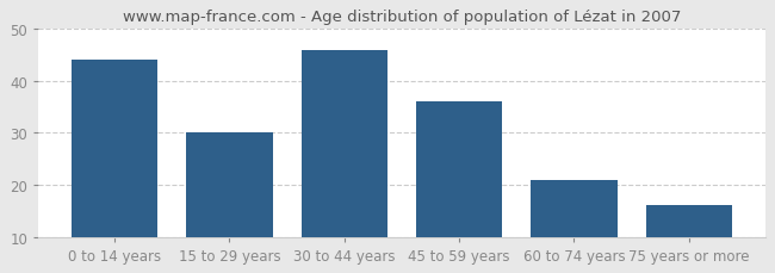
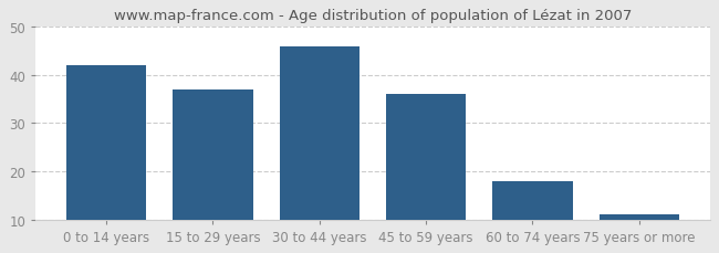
0 to 14 years: 44 -> 42
15 to 29 years: 30 -> 37
60 to 74 years: 21 -> 18
75 years or more: 16 -> 11
